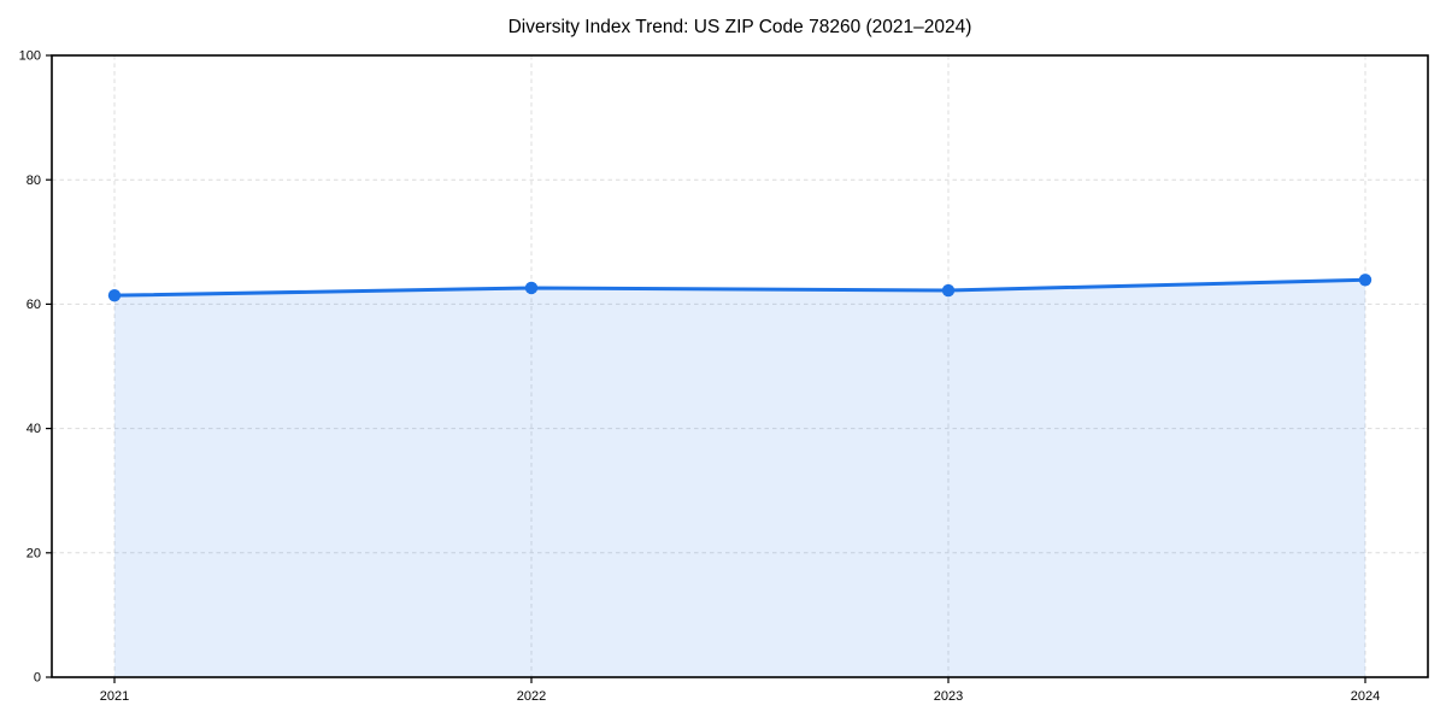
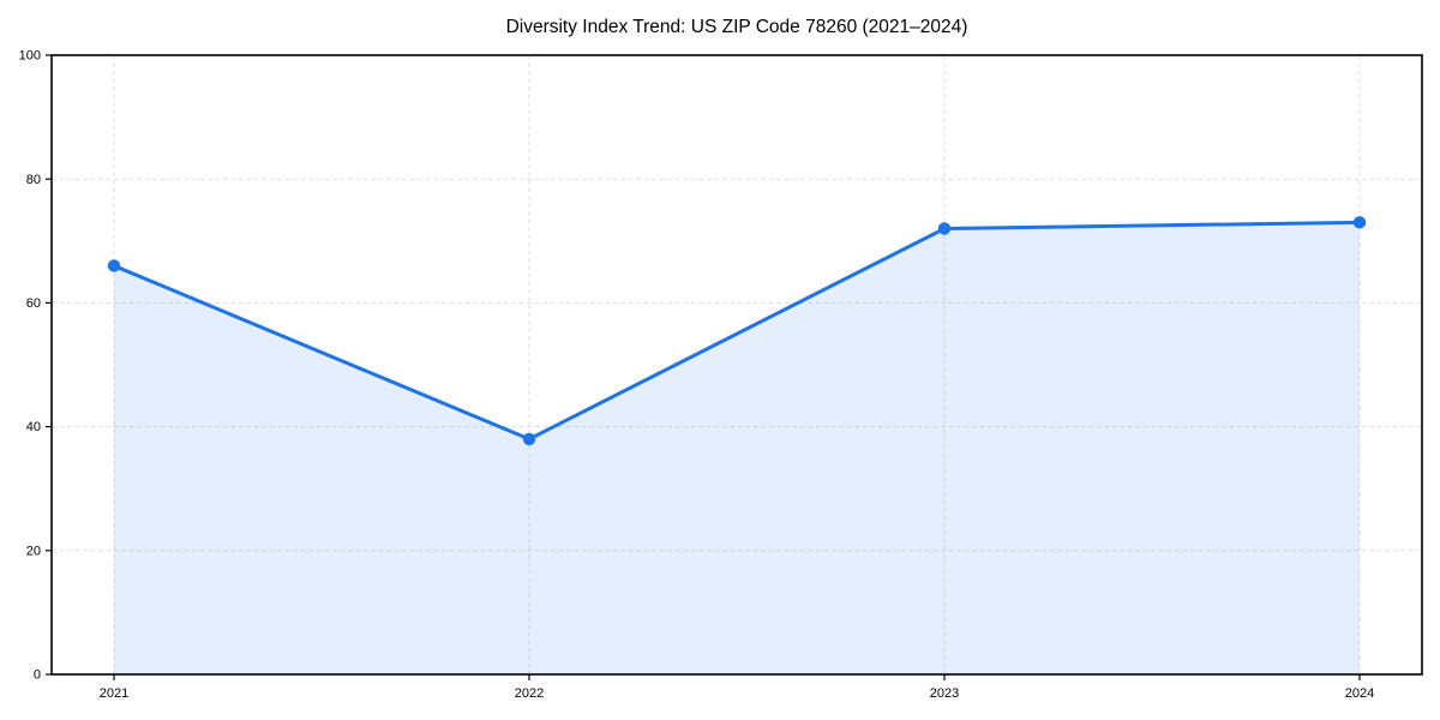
2021: 61 -> 66
2022: 63 -> 38
2023: 62 -> 72
2024: 64 -> 73
